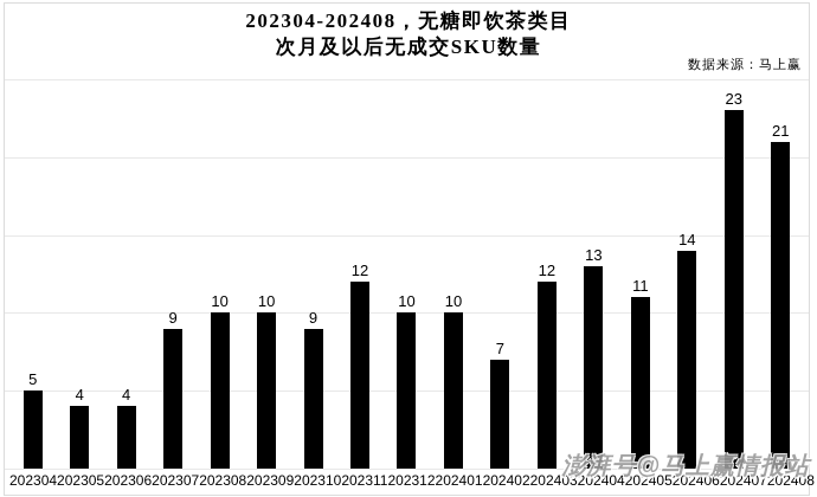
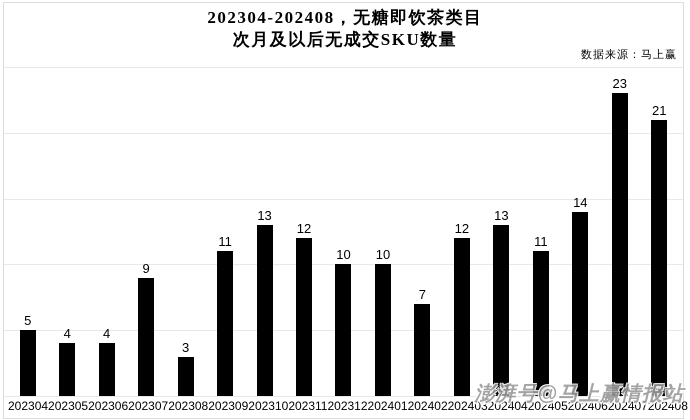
202308: 10 -> 3
202309: 10 -> 11
202310: 9 -> 13
